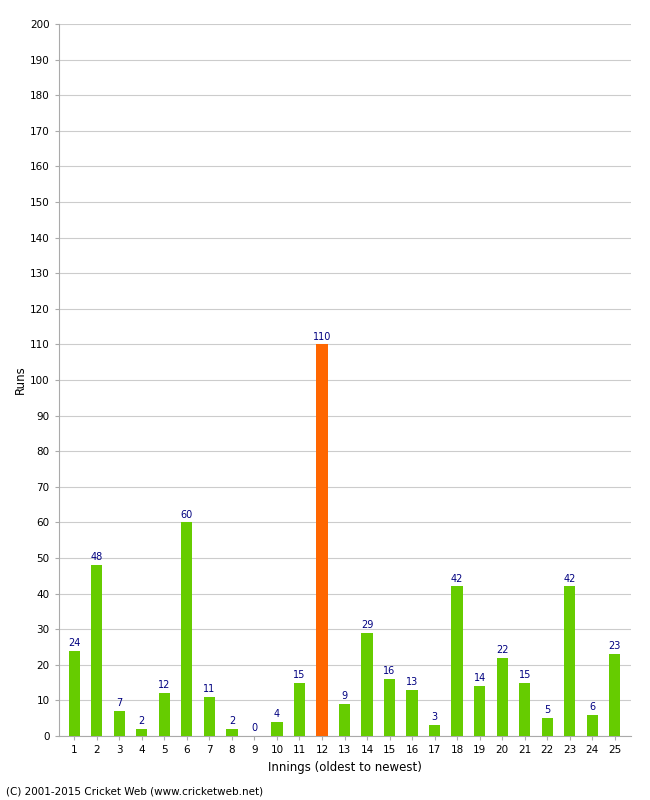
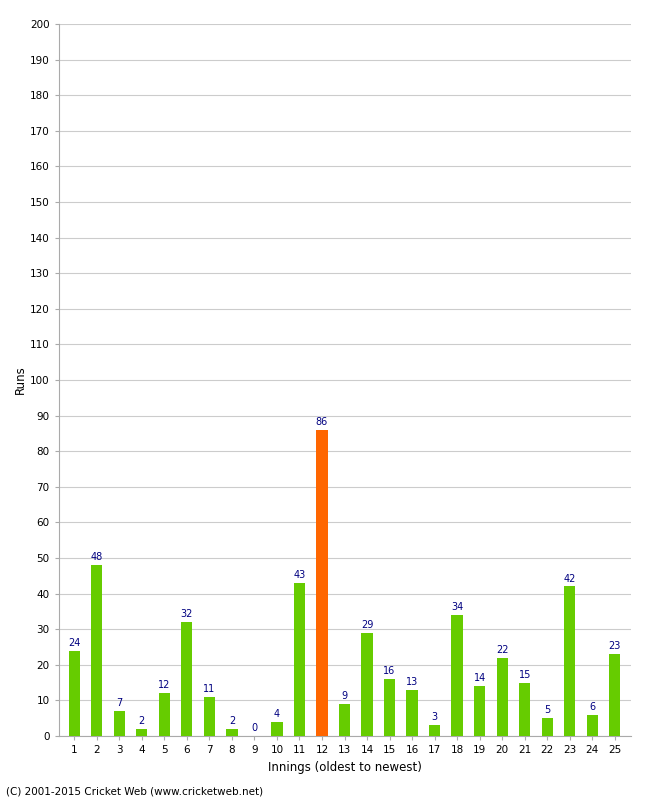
6: 60 -> 32
11: 15 -> 43
12: 110 -> 86
18: 42 -> 34
